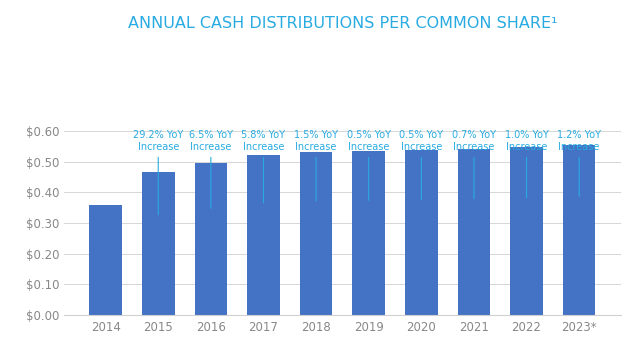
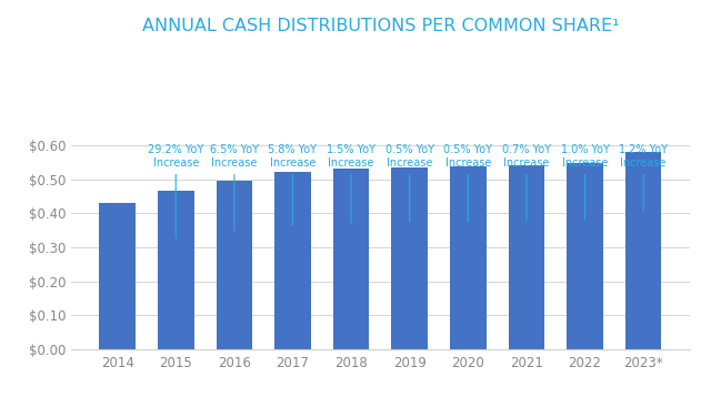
2014: $0.360 -> $0.430
2023*: $0.553 -> $0.580
